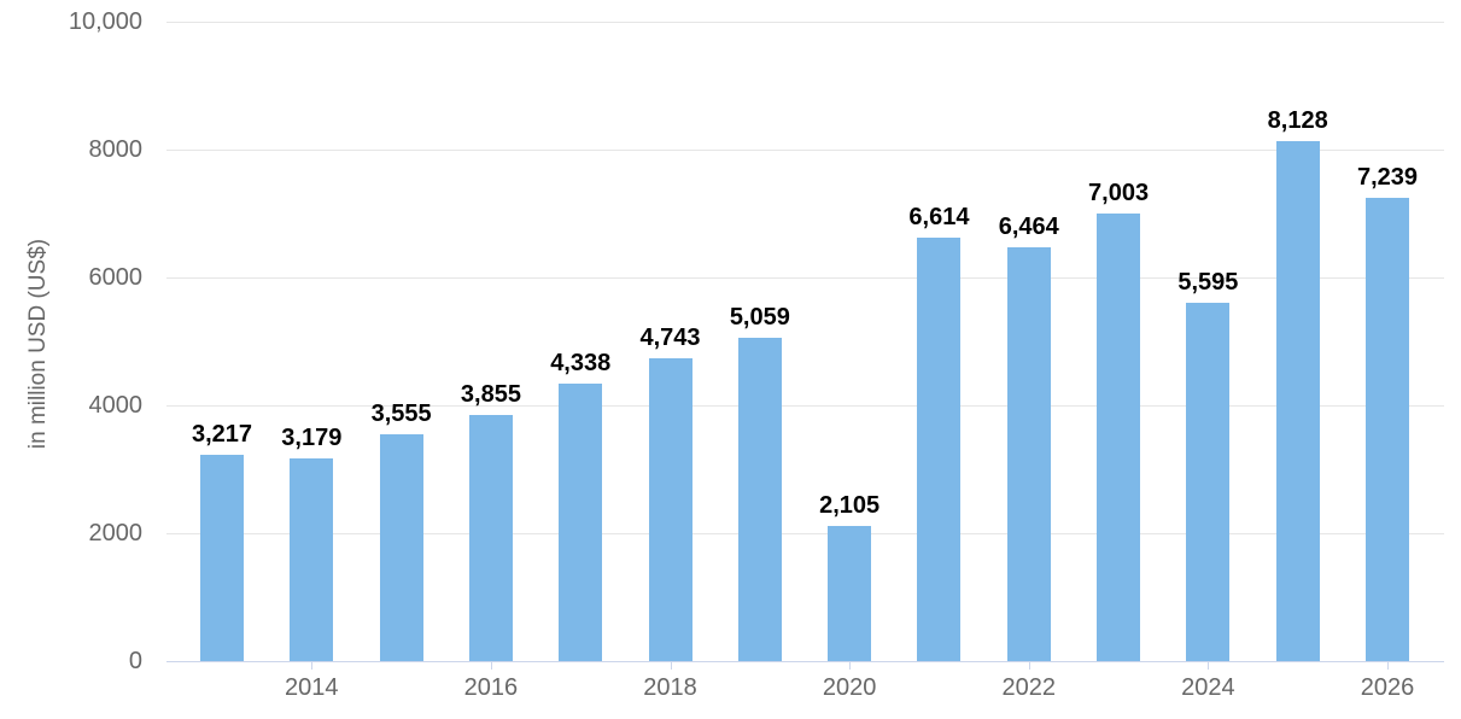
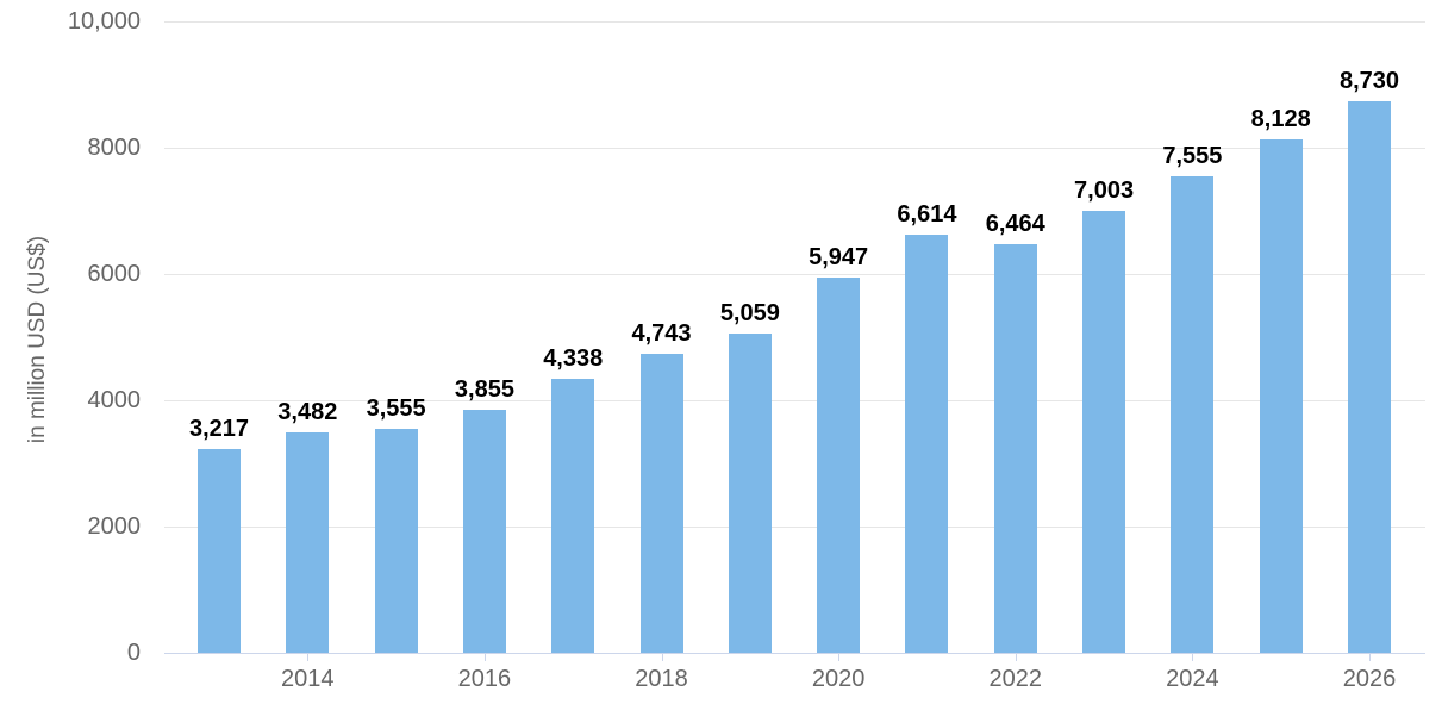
2014: 3,179 -> 3,482
2020: 2,105 -> 5,947
2024: 5,595 -> 7,555
2026: 7,239 -> 8,730
